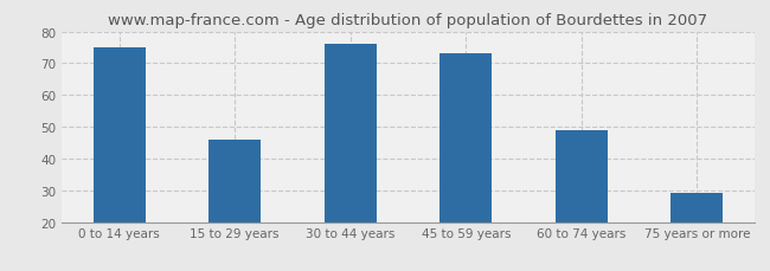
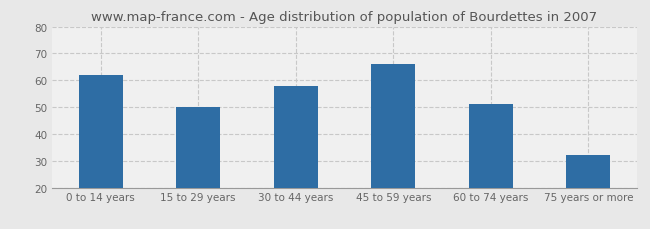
0 to 14 years: 75 -> 62
15 to 29 years: 46 -> 50
30 to 44 years: 76 -> 58
45 to 59 years: 73 -> 66
60 to 74 years: 49 -> 51
75 years or more: 29 -> 32
